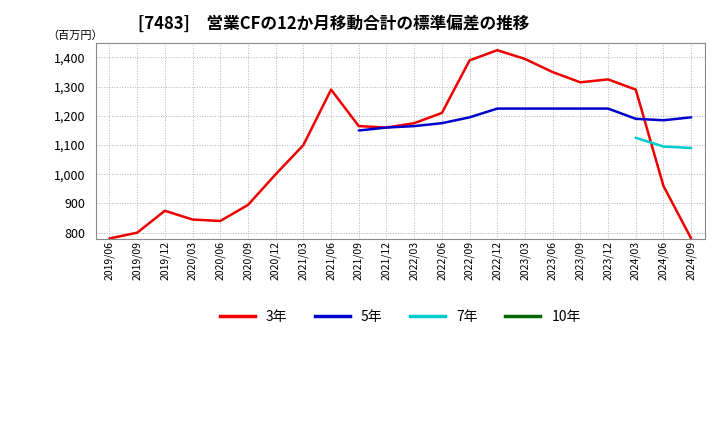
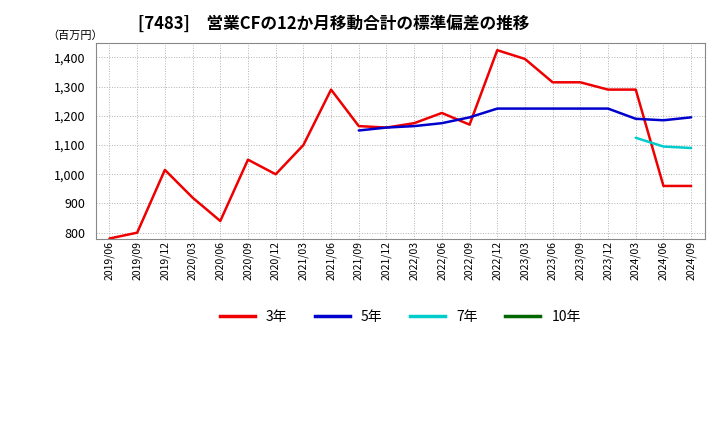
3年/2019/12: 875 -> 1,015
3年/2020/03: 845 -> 920
3年/2020/09: 895 -> 1,050
3年/2022/09: 1,390 -> 1,170
3年/2023/06: 1,350 -> 1,315
3年/2023/12: 1,325 -> 1,290
3年/2024/09: 780 -> 960
